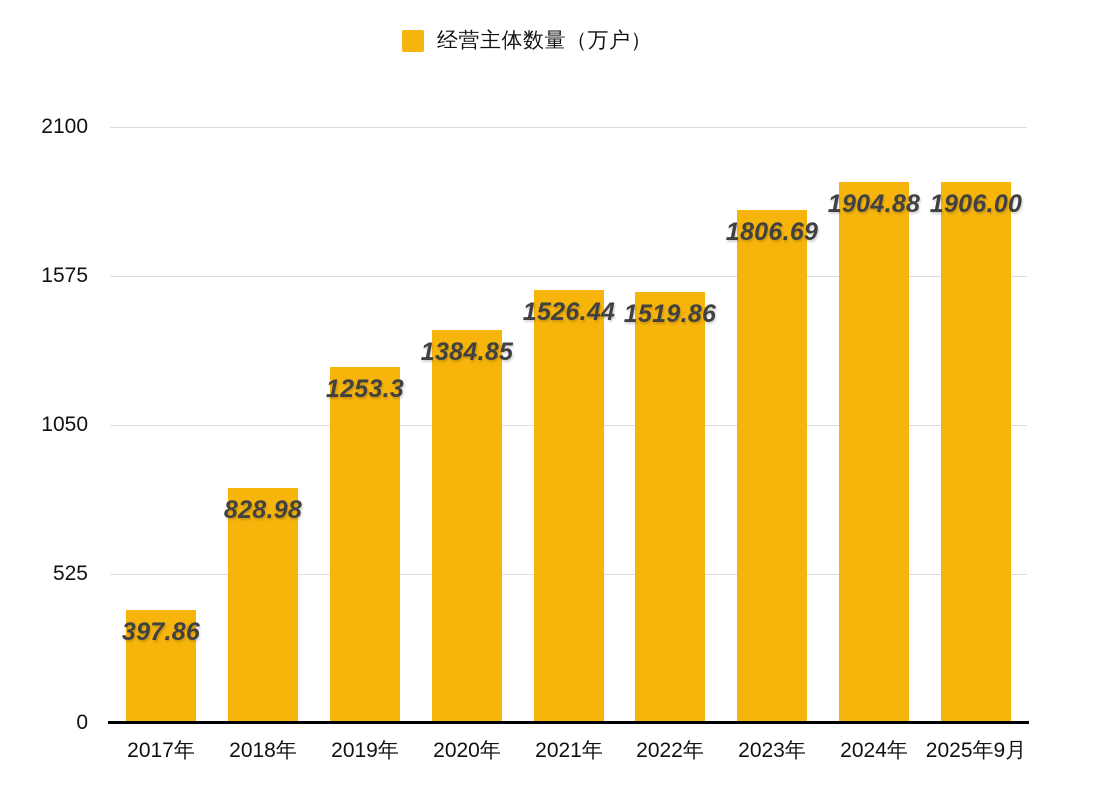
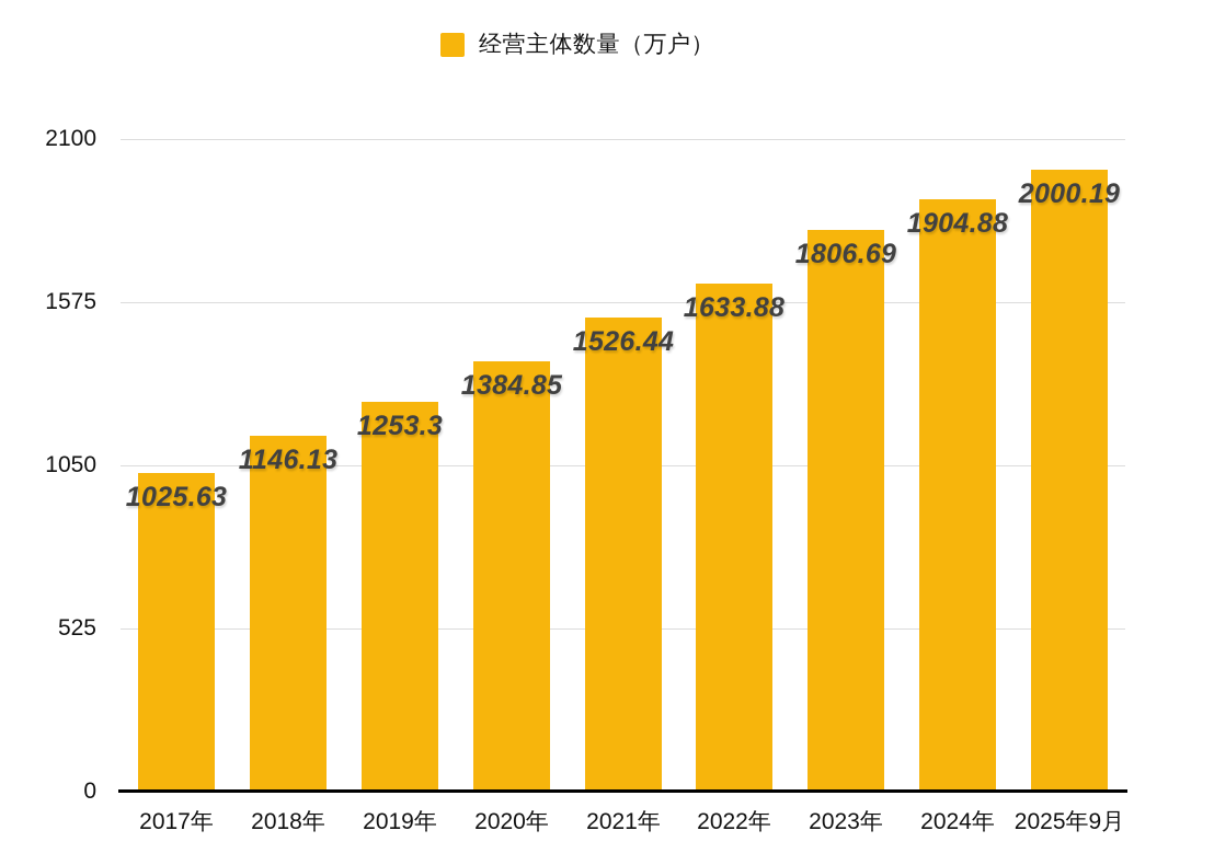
2017年: 397.86 -> 1025.63
2018年: 828.98 -> 1146.13
2022年: 1519.86 -> 1633.88
2025年9月: 1906.00 -> 2000.19
